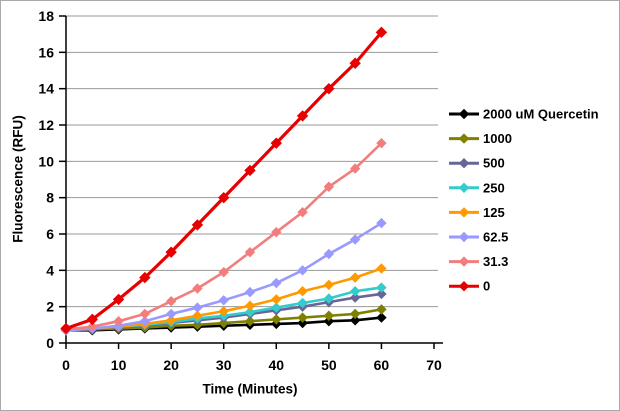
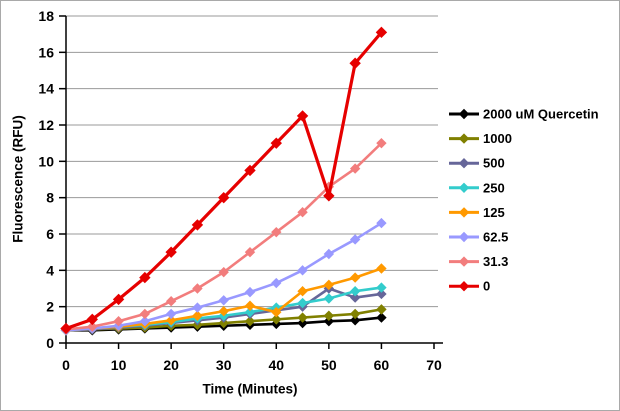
125/40: 2.4 -> 1.7
500/50: 2.2 -> 3.0
0/50: 14.0 -> 8.1
